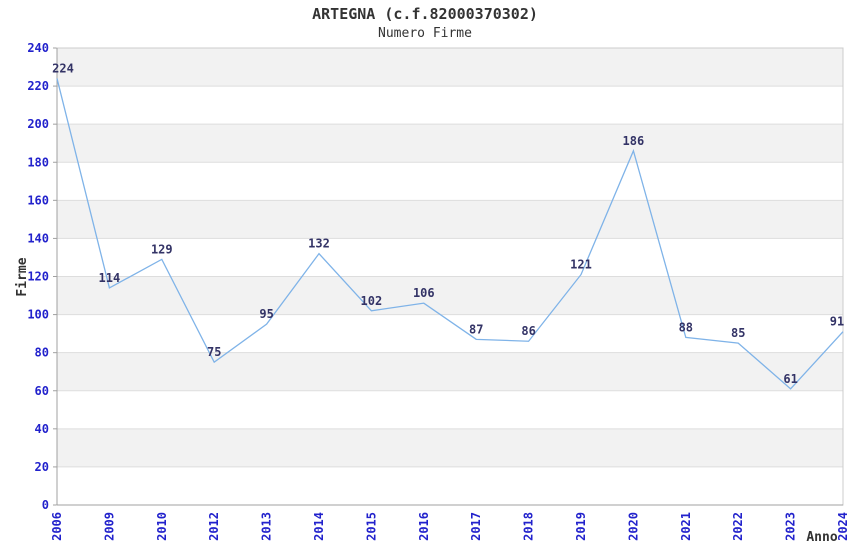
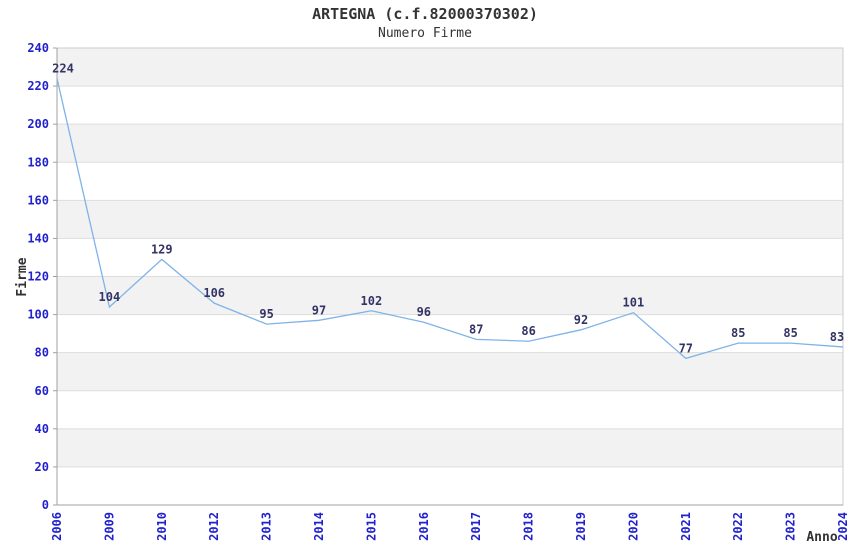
2009: 114 -> 104
2012: 75 -> 106
2014: 132 -> 97
2016: 106 -> 96
2019: 121 -> 92
2020: 186 -> 101
2021: 88 -> 77
2023: 61 -> 85
2024: 91 -> 83
